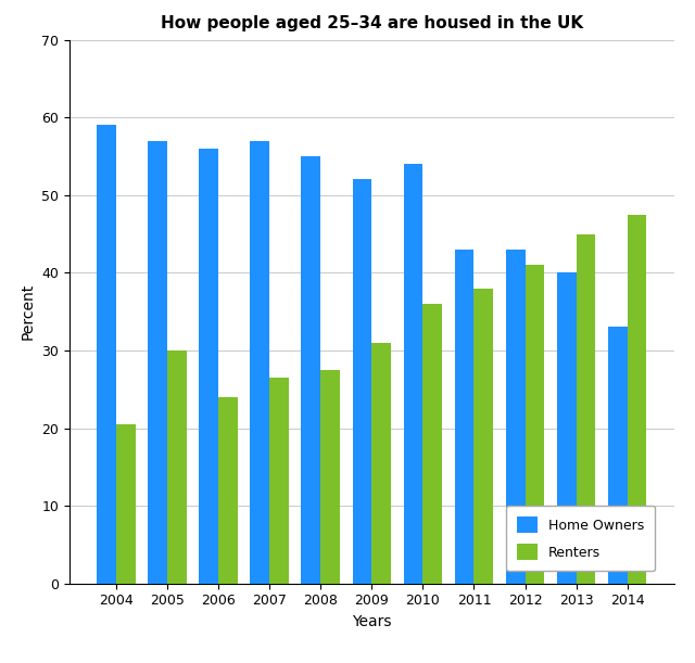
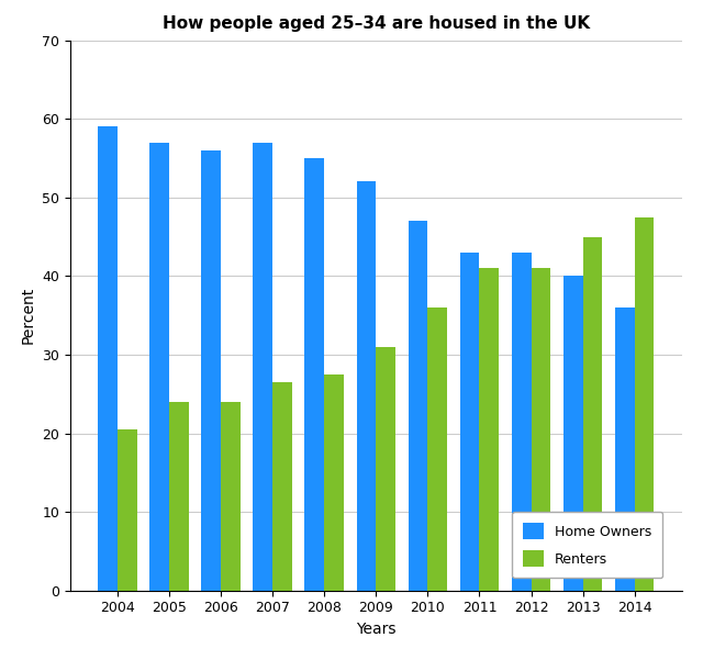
Renters/2005: 30.0 -> 24.0
Home Owners/2010: 54 -> 47
Renters/2011: 38.0 -> 41.0
Home Owners/2014: 33 -> 36
